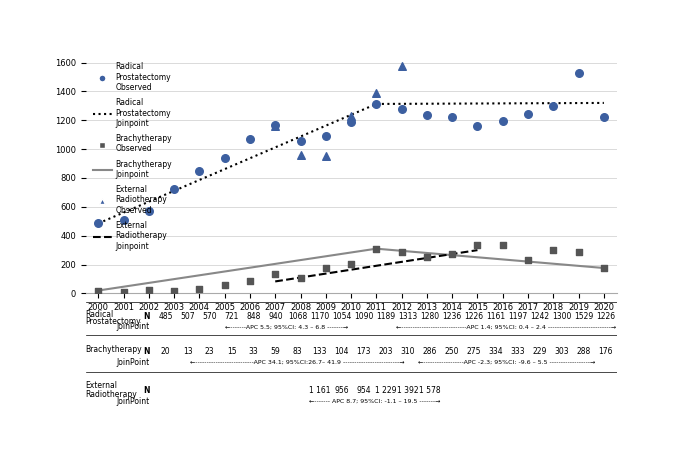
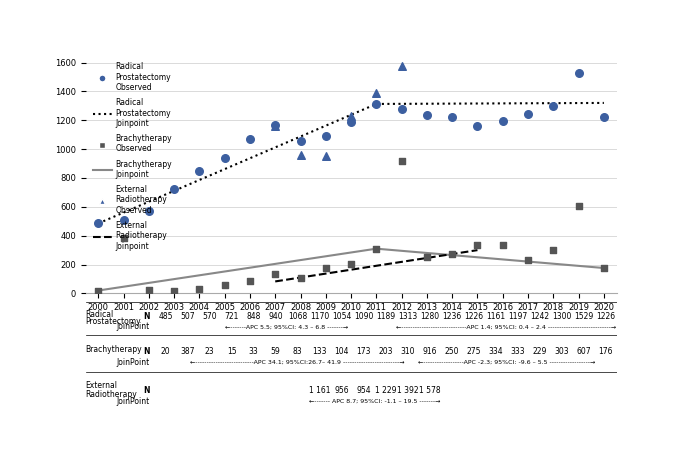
Brachytherapy Observed/2001: 13 -> 387
Brachytherapy Observed/2012: 286 -> 916
Brachytherapy Observed/2019: 288 -> 607
